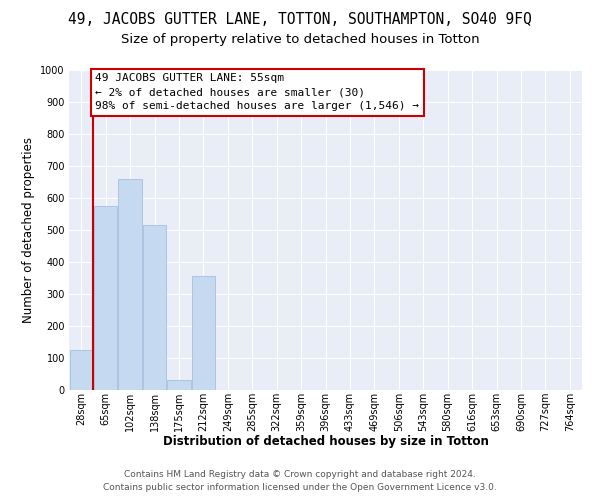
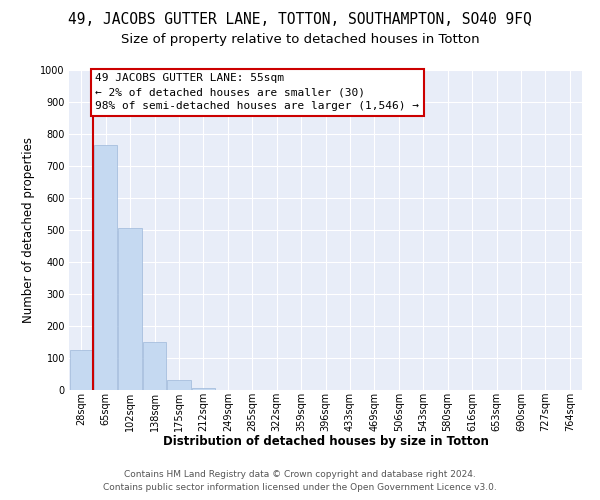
65sqm: 575 -> 765
102sqm: 660 -> 505
138sqm: 515 -> 150
212sqm: 355 -> 5
